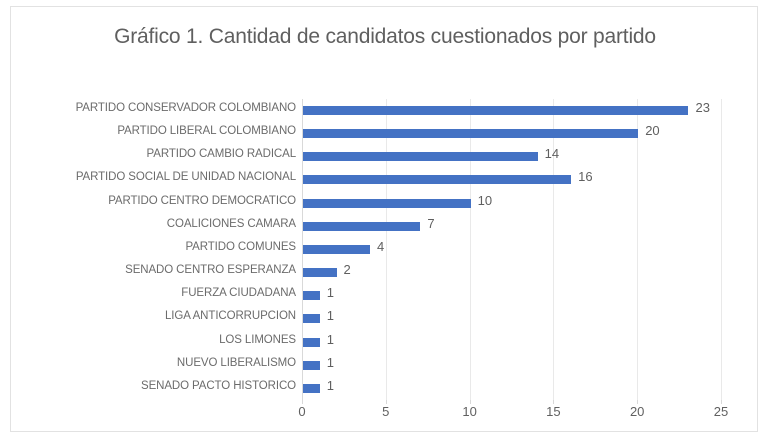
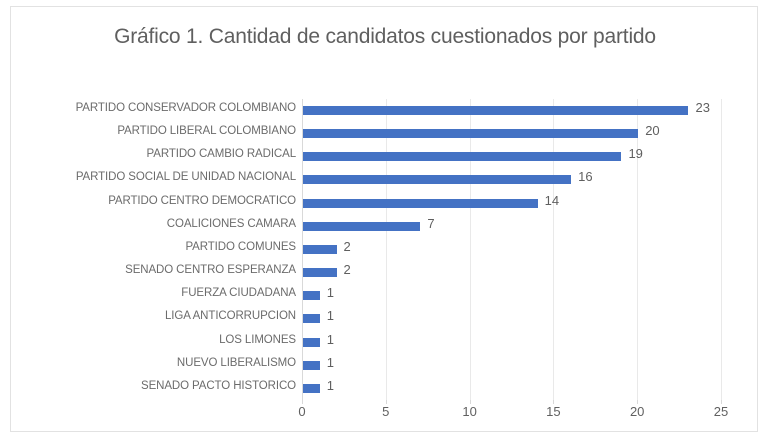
PARTIDO CAMBIO RADICAL: 14 -> 19
PARTIDO CENTRO DEMOCRATICO: 10 -> 14
PARTIDO COMUNES: 4 -> 2
